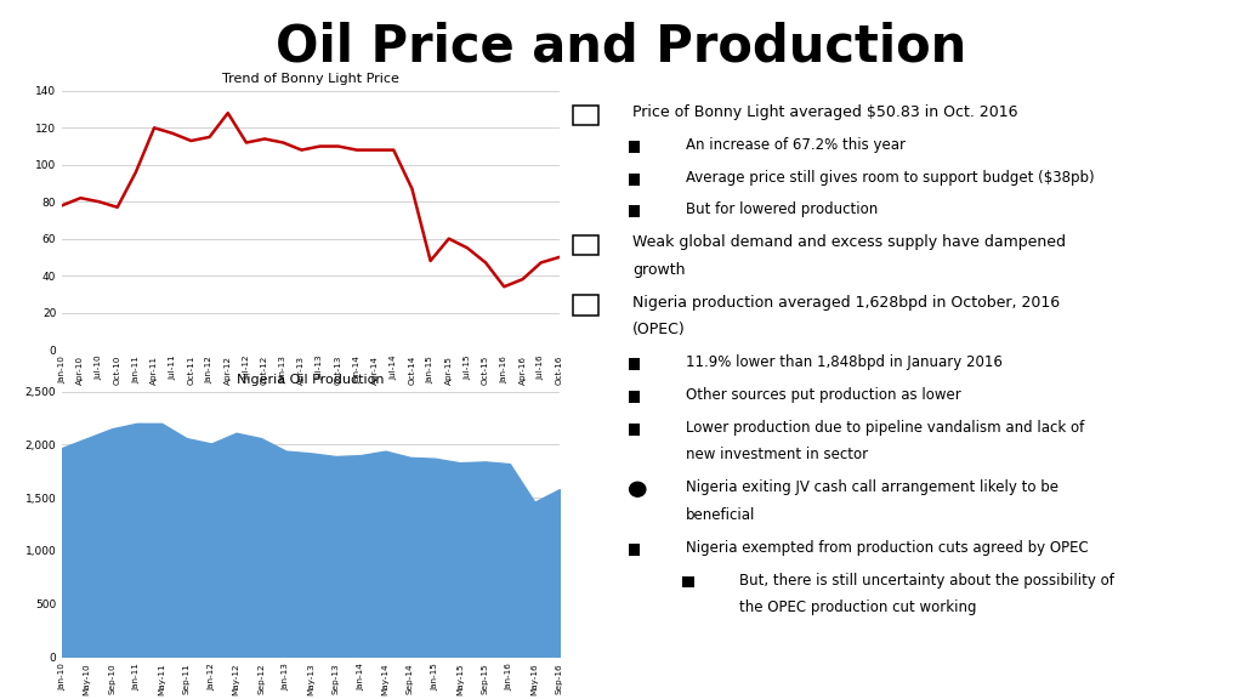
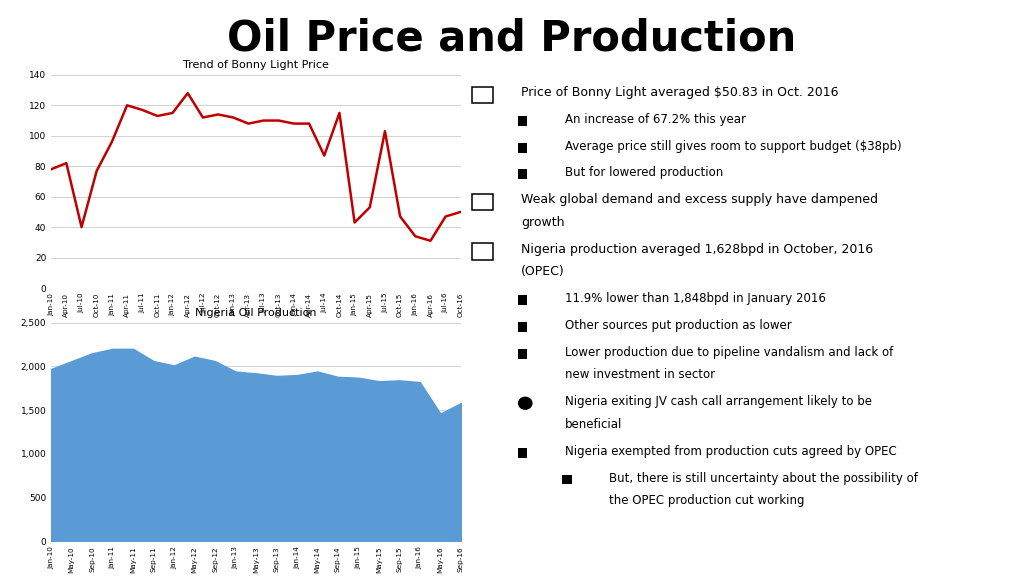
Trend of Bonny Light Price/Jul-10: 80 -> 40
Trend of Bonny Light Price/Jul-14: 108 -> 87
Trend of Bonny Light Price/Oct-14: 87 -> 115
Trend of Bonny Light Price/Jan-15: 48 -> 43
Trend of Bonny Light Price/Apr-15: 60 -> 53
Trend of Bonny Light Price/Jul-15: 55 -> 103
Trend of Bonny Light Price/Apr-16: 38 -> 31
